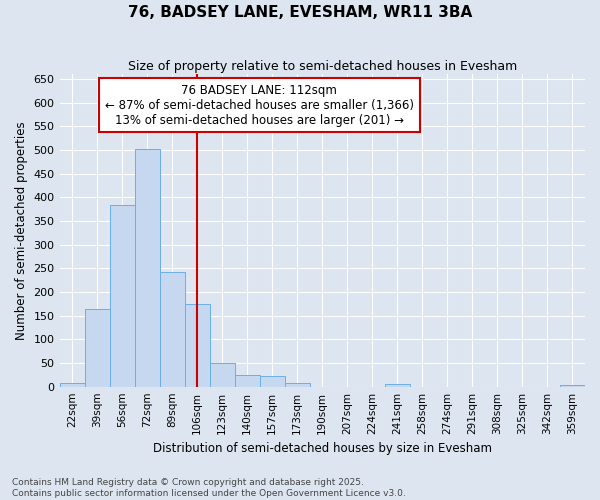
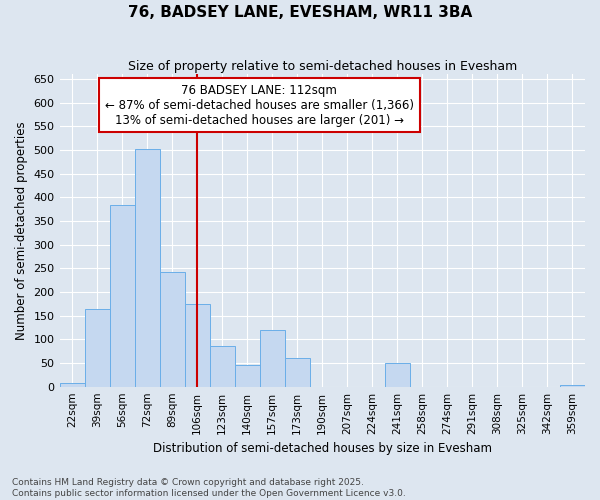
123sqm: 50 -> 85
140sqm: 24 -> 45
157sqm: 22 -> 120
173sqm: 8 -> 60
241sqm: 5 -> 50
